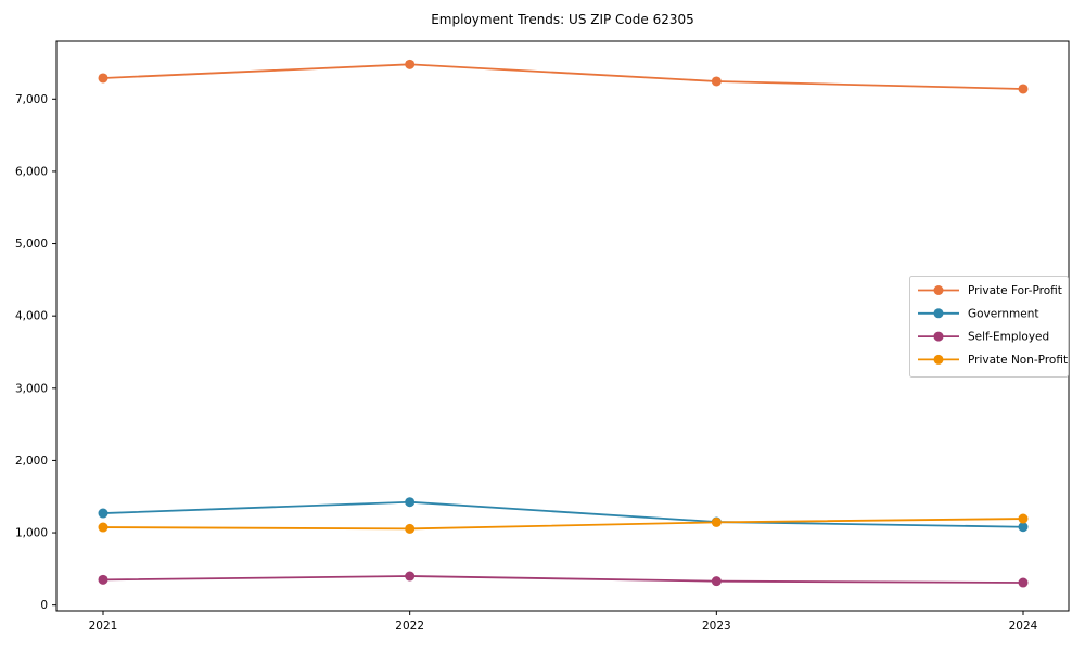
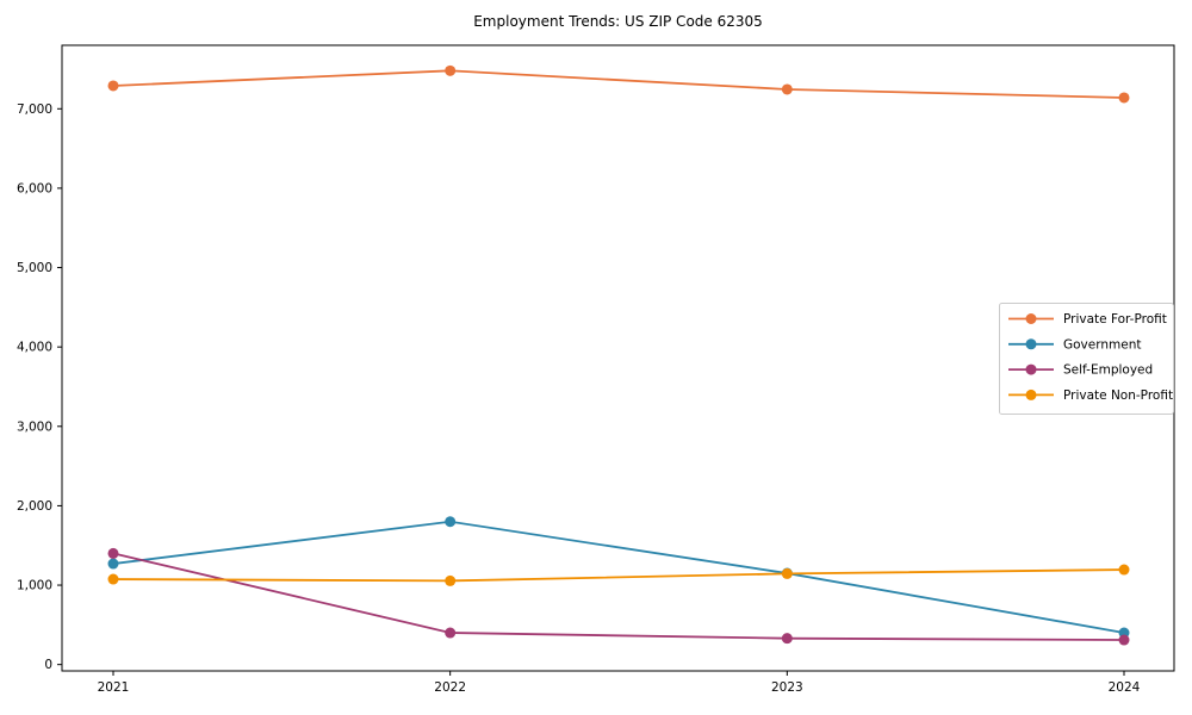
Self-Employed/2021: 400 -> 1400
Government/2022: 1400 -> 1800
Government/2024: 1100 -> 400
